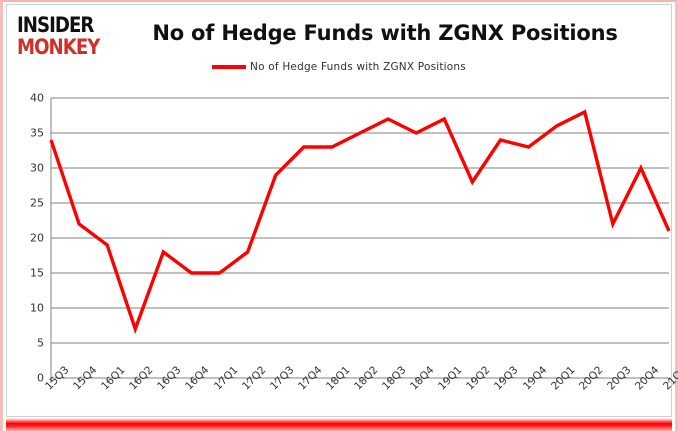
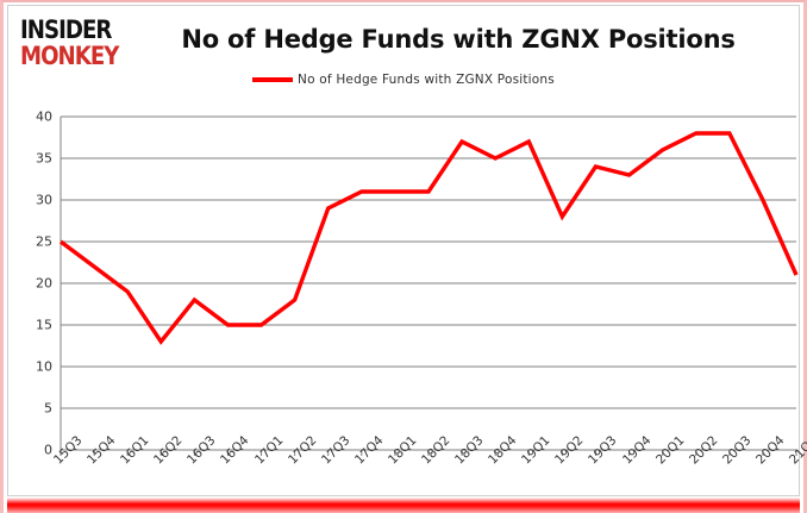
15Q3: 34 -> 25
16Q2: 7 -> 13
17Q4: 33 -> 31
18Q1: 33 -> 31
18Q2: 35 -> 31
20Q3: 22 -> 38
